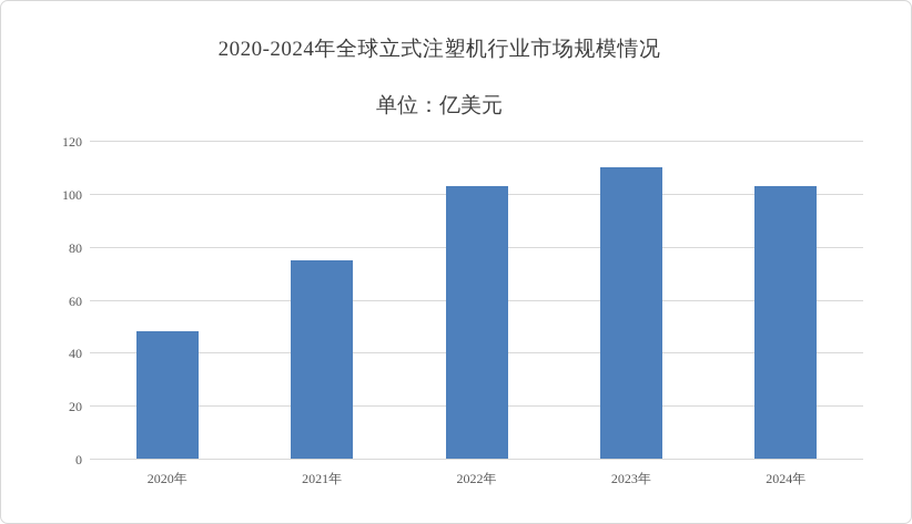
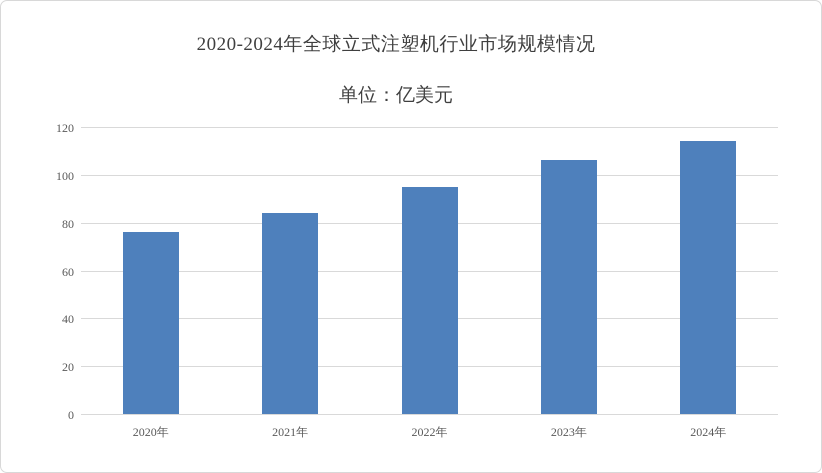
2020年: 48 -> 76
2021年: 75 -> 84
2022年: 103 -> 95
2023年: 110 -> 106
2024年: 103 -> 114
